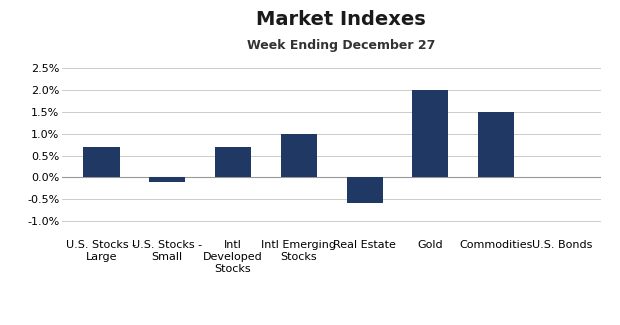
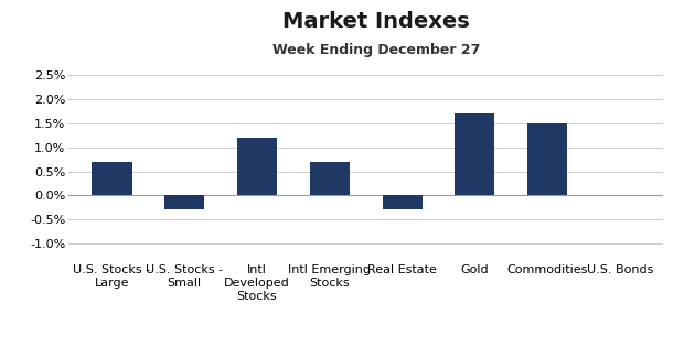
U.S. Stocks - Small: -0.1% -> -0.3%
Intl Developed Stocks: 0.7% -> 1.2%
Intl Emerging Stocks: 1.0% -> 0.7%
Real Estate: -0.6% -> -0.3%
Gold: 2.0% -> 1.7%
